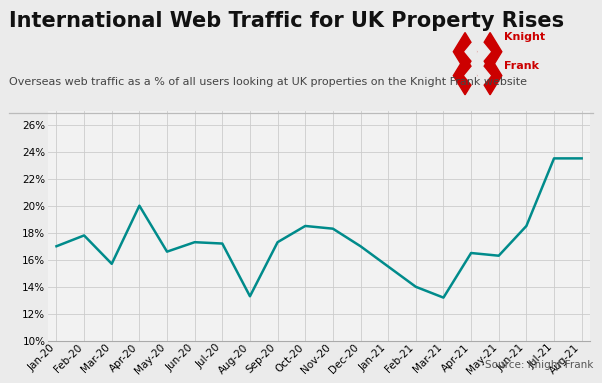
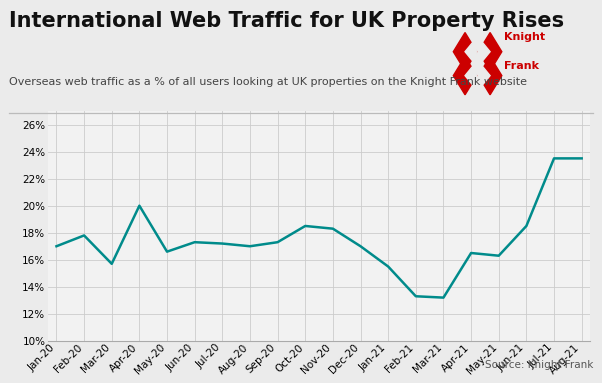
Aug-20: 13.3% -> 17.0%
Feb-21: 14.0% -> 13.3%
